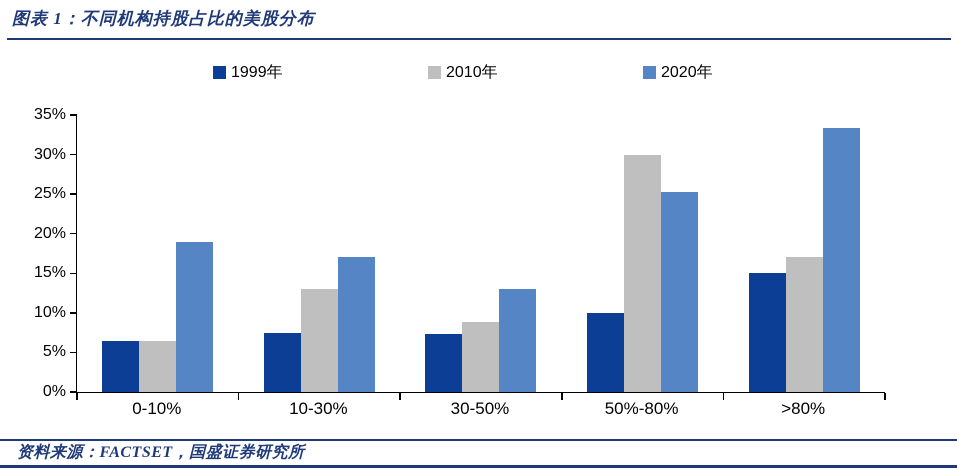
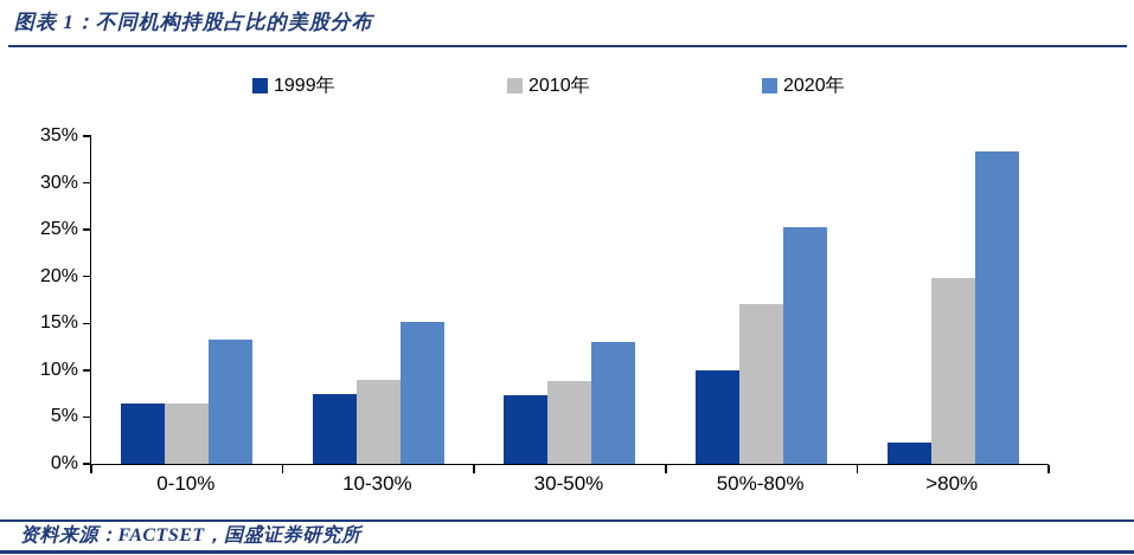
2020年/0-10%: 19% -> 13%
2010年/10-30%: 13% -> 9%
2020年/10-30%: 17% -> 15%
2010年/50%-80%: 30% -> 17%
1999年/>80%: 15% -> 2%
2010年/>80%: 17% -> 20%
